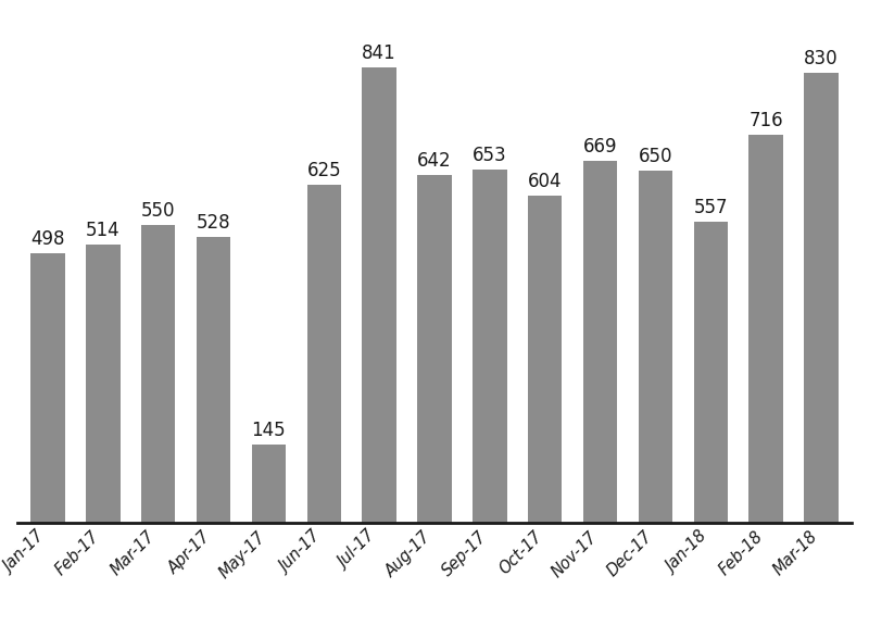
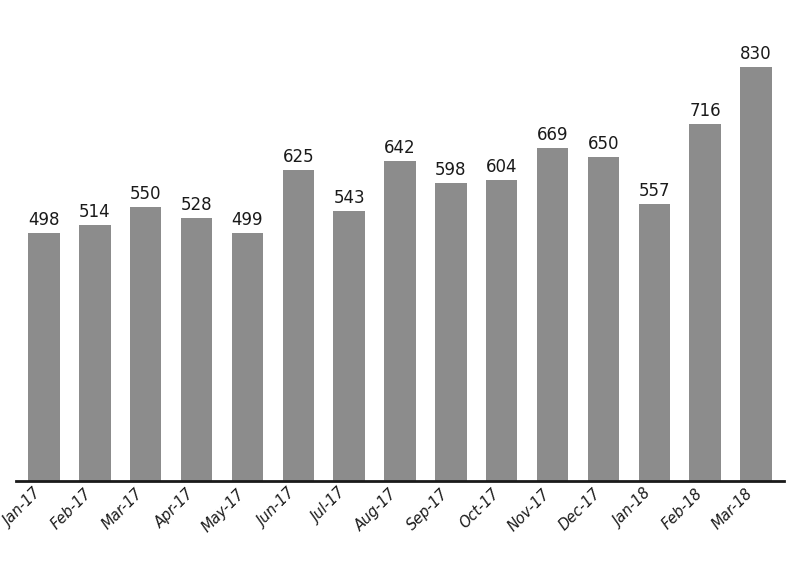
May-17: 145 -> 499
Jul-17: 841 -> 543
Sep-17: 653 -> 598
